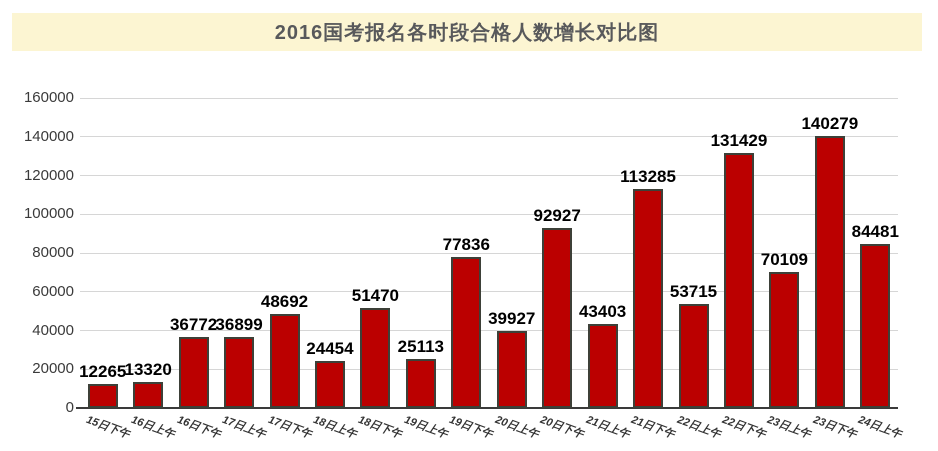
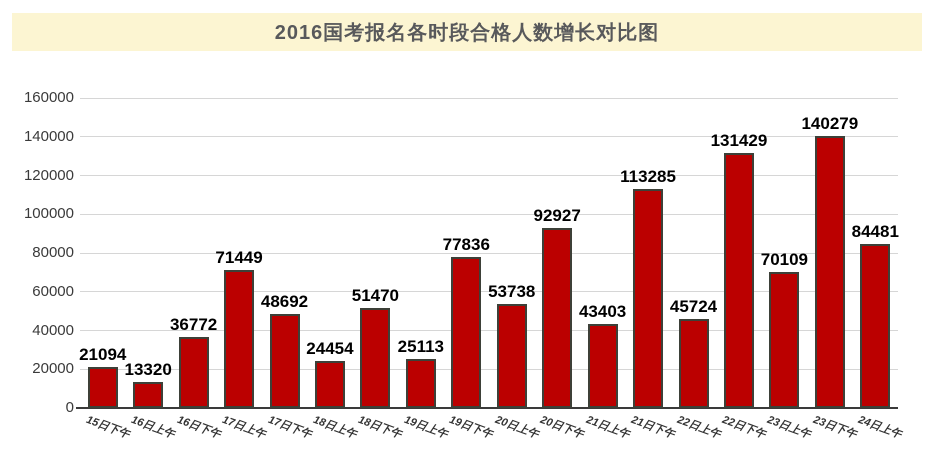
15日下午: 12265 -> 21094
17日上午: 36899 -> 71449
20日上午: 39927 -> 53738
22日上午: 53715 -> 45724
